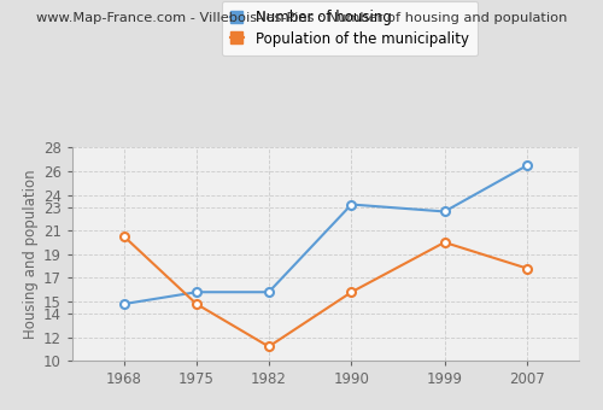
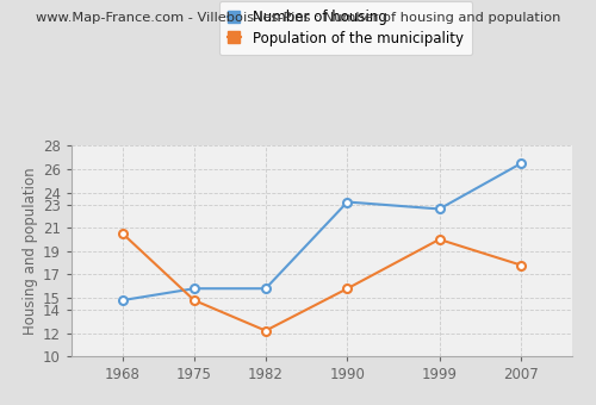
Population of the municipality/1982: 11.2 -> 12.2
